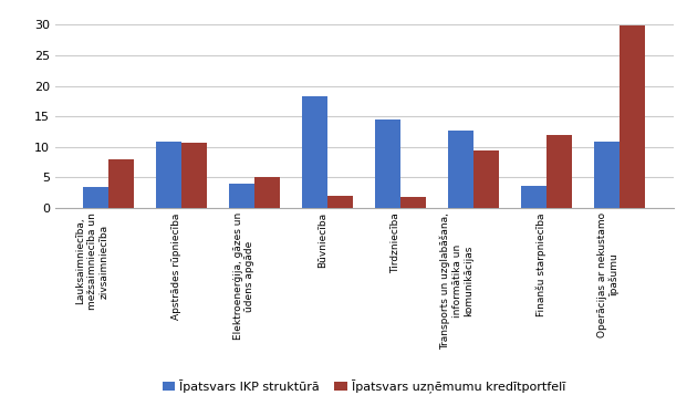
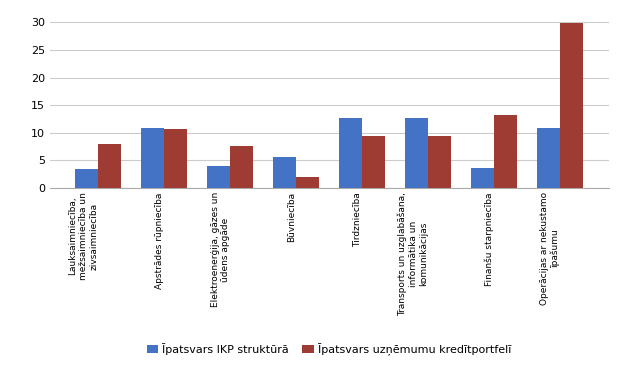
Īpatsvars uzņēmumu kredītportfelī/Elektroenerģija, gāzes un ūdens apgāde: 5.0 -> 7.6
Īpatsvars IKP struktūrā/Būvniecība: 18.2 -> 5.7
Īpatsvars IKP struktūrā/Tirdzniecība: 14.4 -> 12.7
Īpatsvars uzņēmumu kredītportfelī/Tirdzniecība: 1.8 -> 9.5
Īpatsvars uzņēmumu kredītportfelī/Finanšu starpniecība: 12.0 -> 13.3
